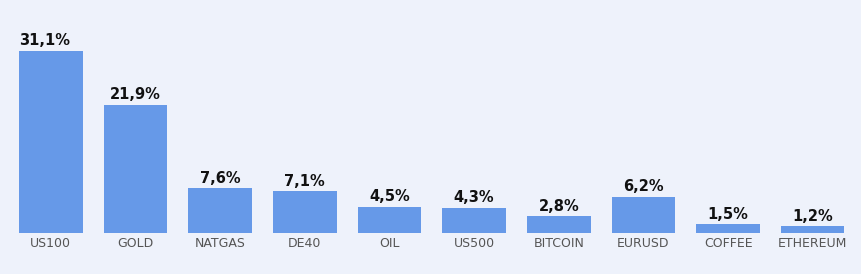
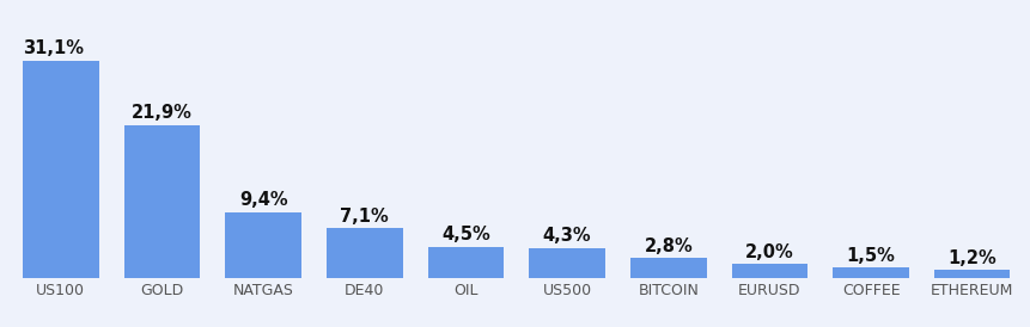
NATGAS: 7,6% -> 9,4%
EURUSD: 6,2% -> 2,0%
